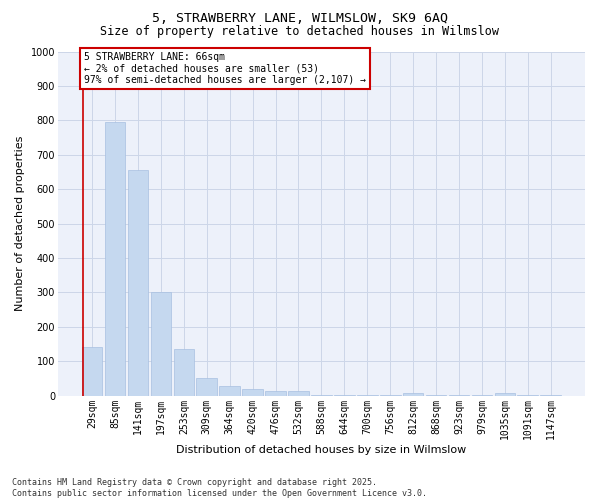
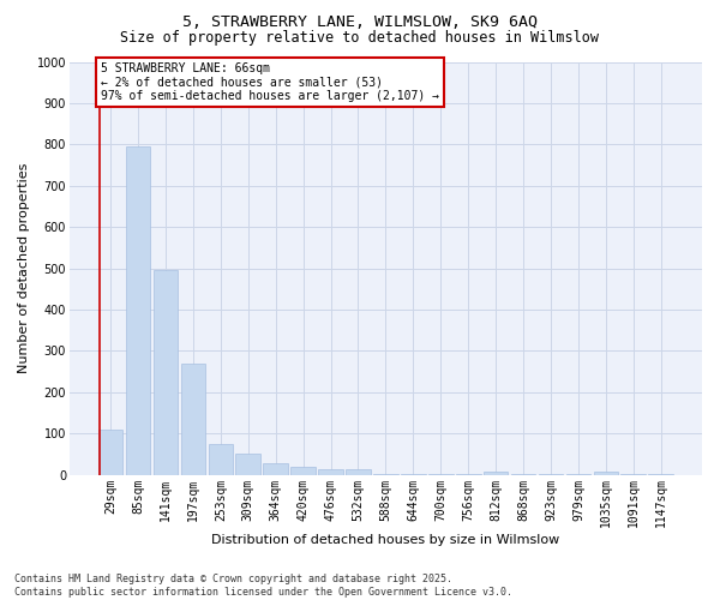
29sqm: 140 -> 110
141sqm: 655 -> 495
197sqm: 300 -> 270
253sqm: 135 -> 75
